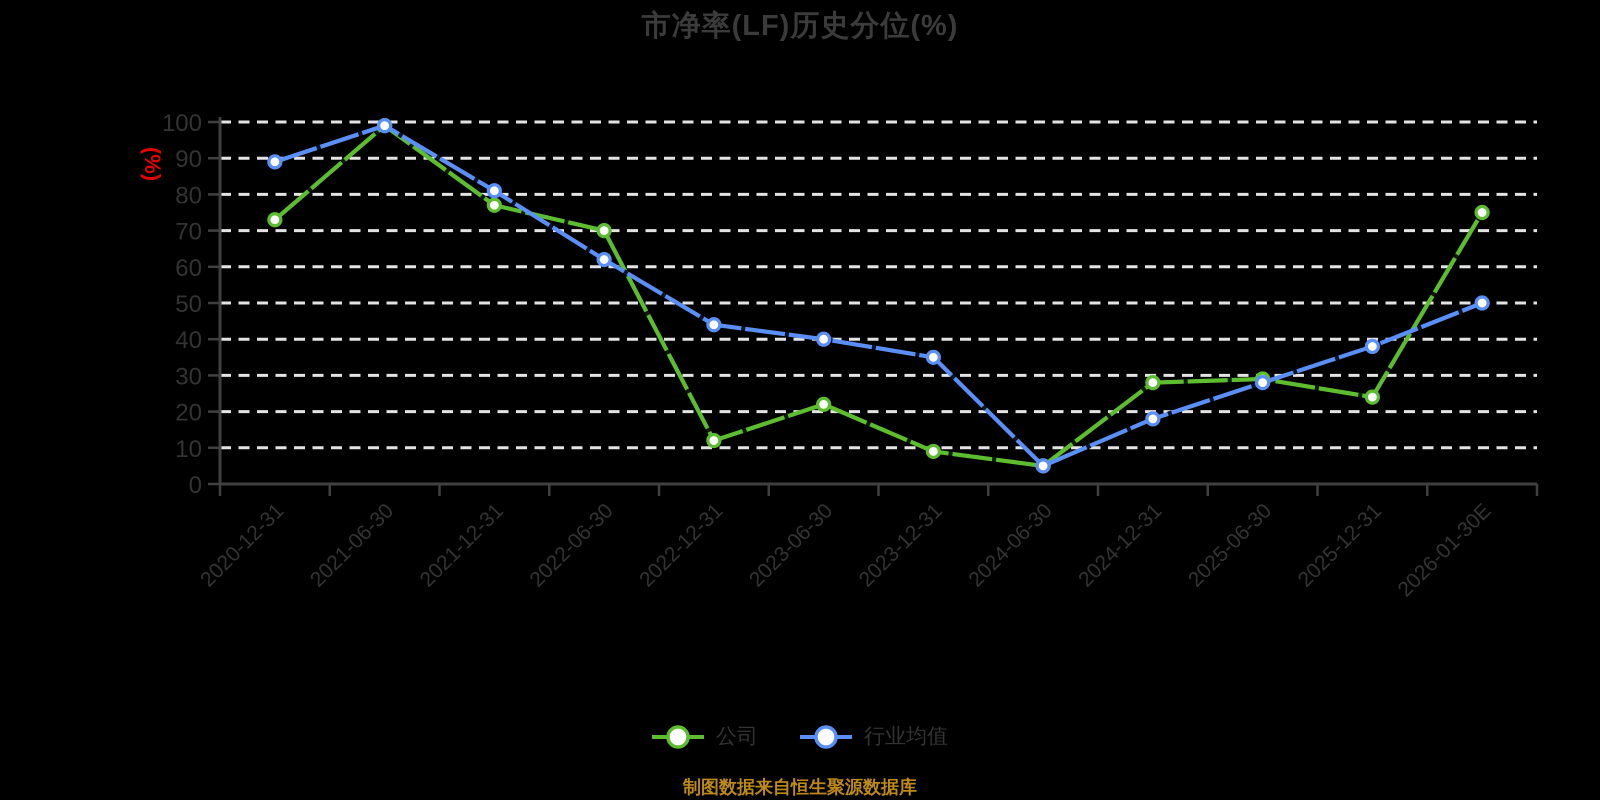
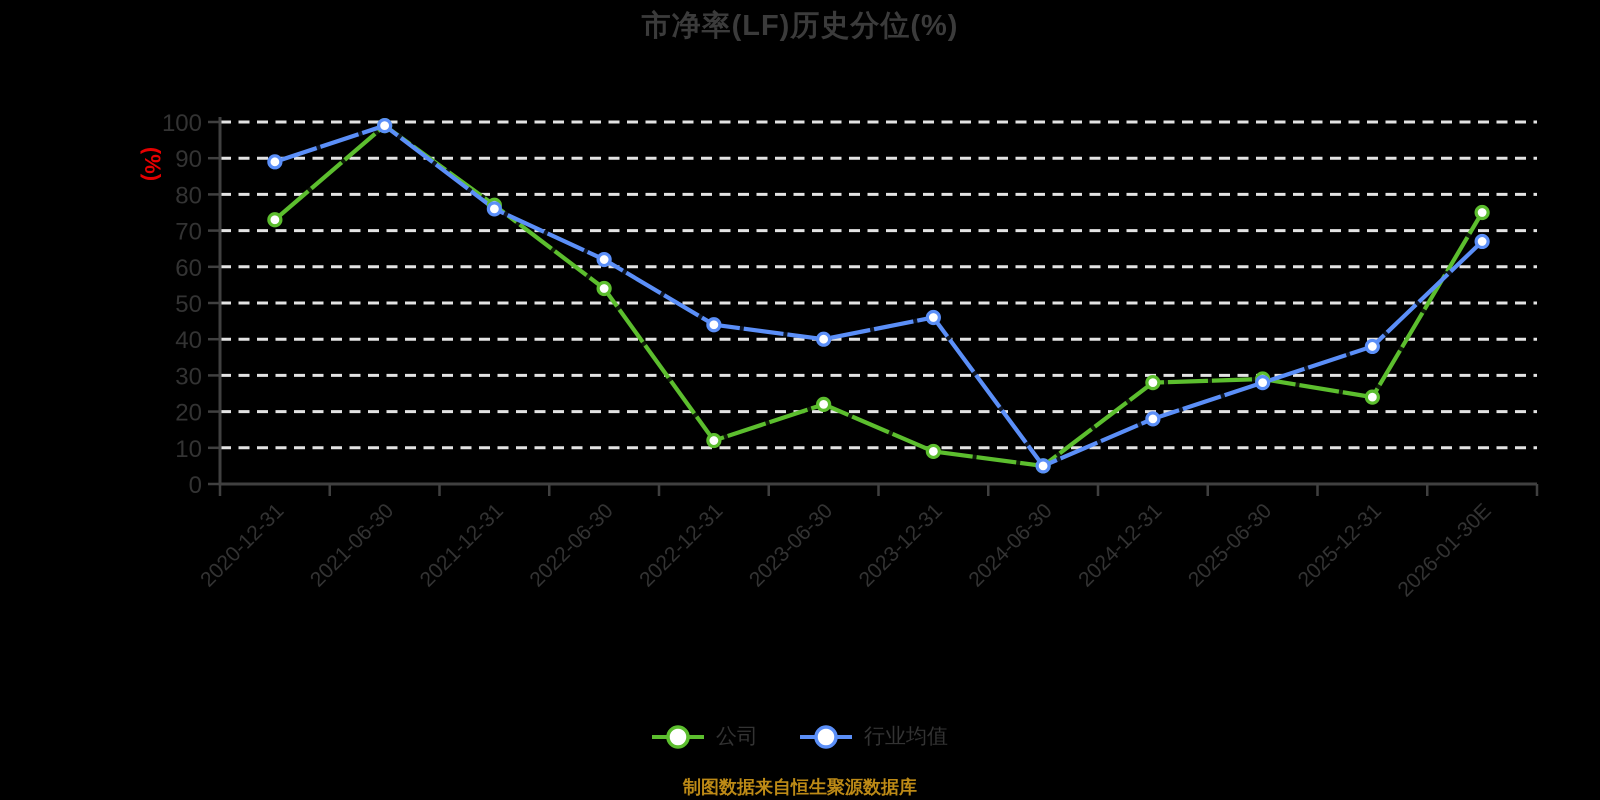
行业均值/2021-12-31: 81 -> 76
公司/2022-06-30: 70 -> 54
行业均值/2023-12-31: 35 -> 46
行业均值/2026-01-30E: 50 -> 67
